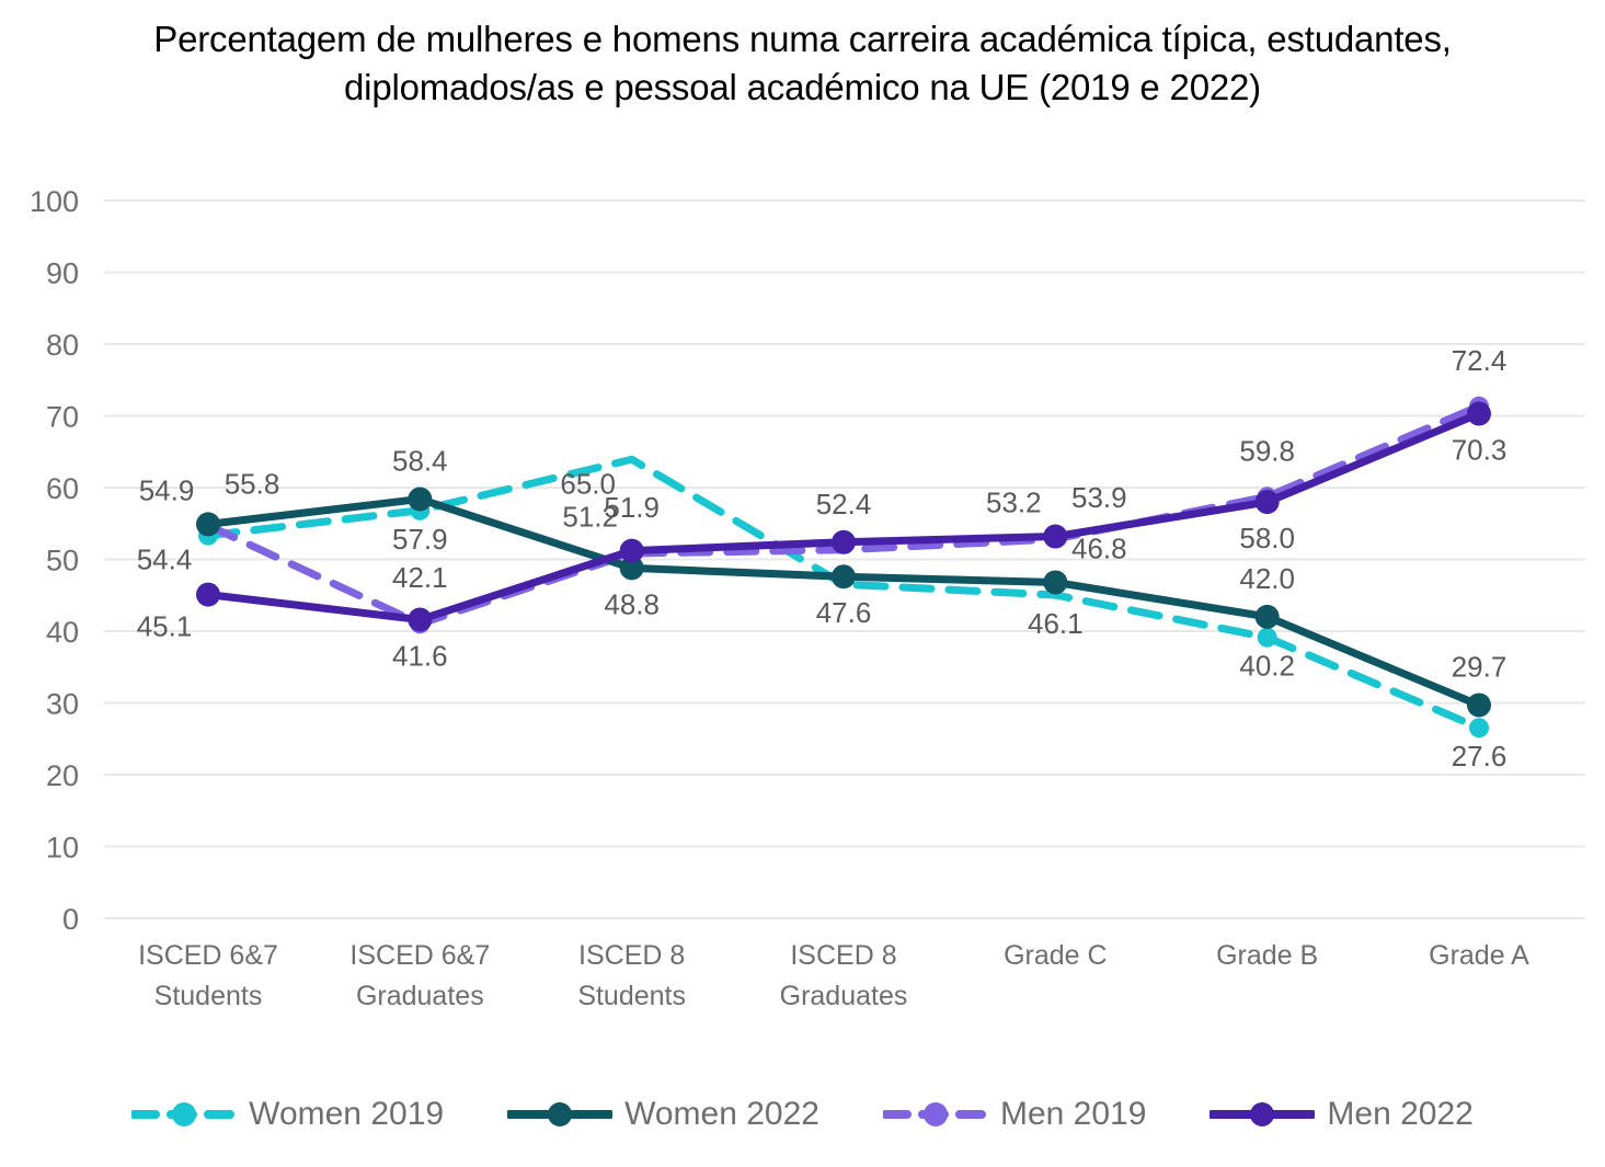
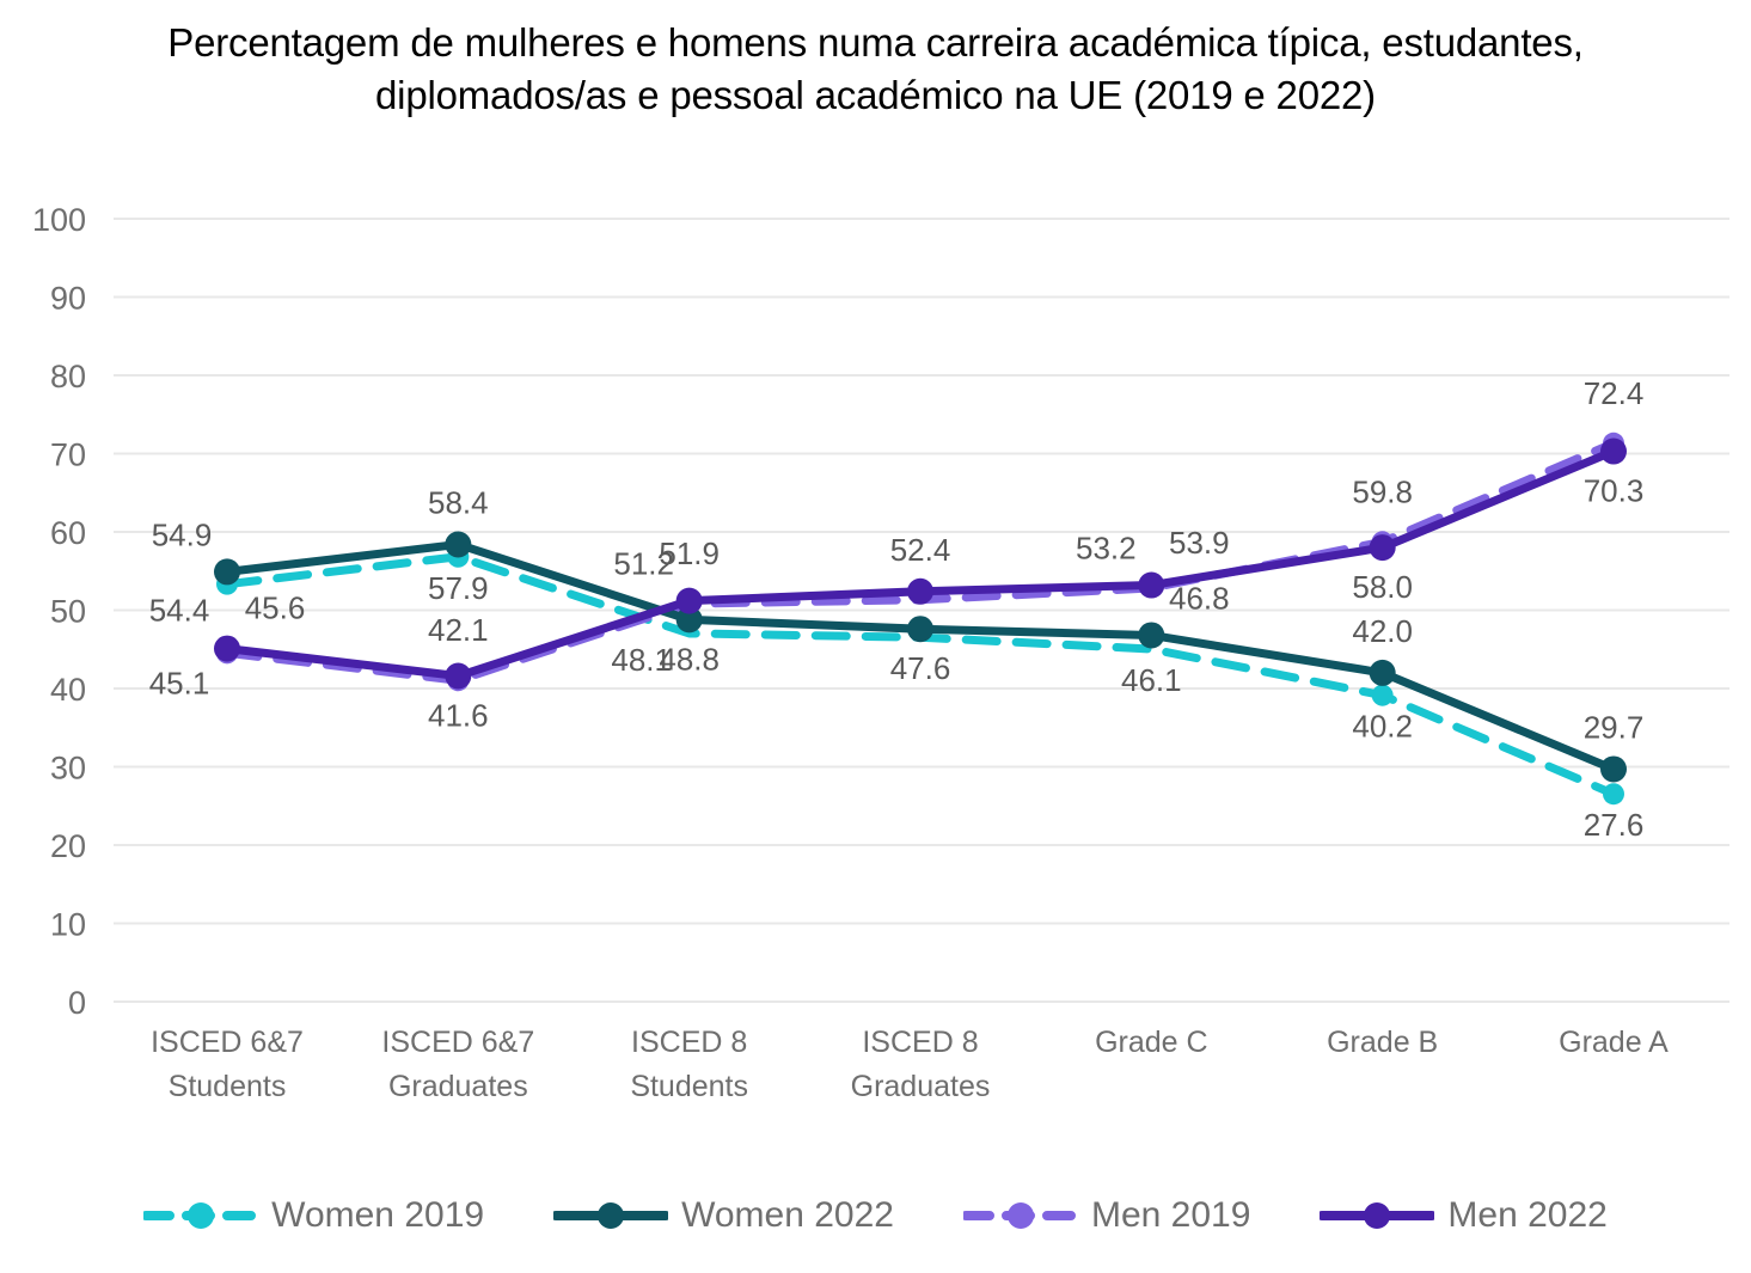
Men 2019/ISCED 6&7 Students: 55.8 -> 45.6
Women 2019/ISCED 8 Students: 65.0 -> 48.1
